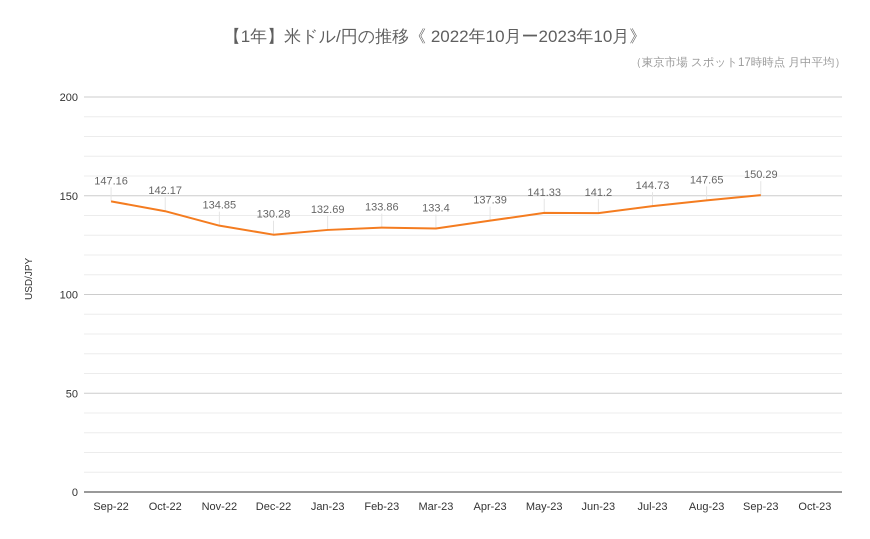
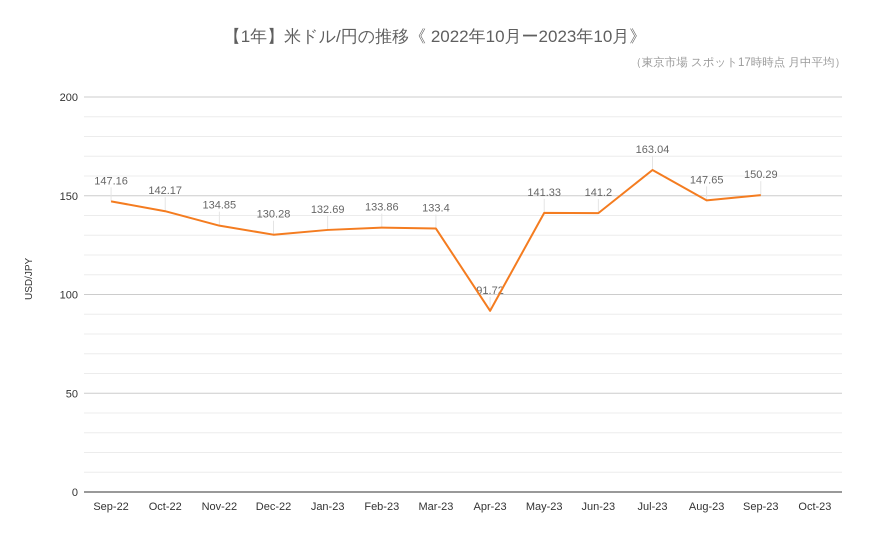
Apr-23: 137.39 -> 91.72
Jul-23: 144.73 -> 163.04
